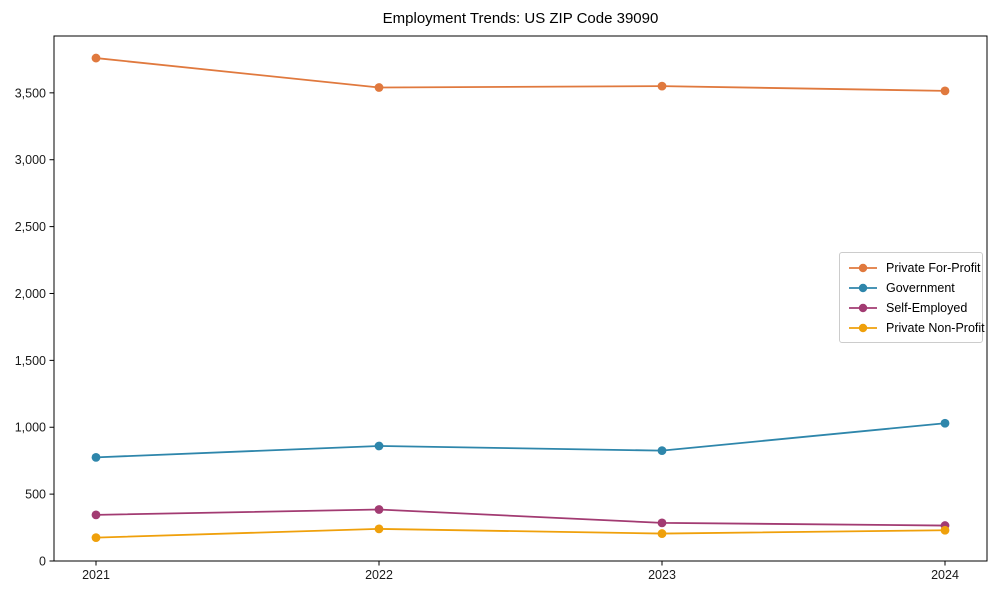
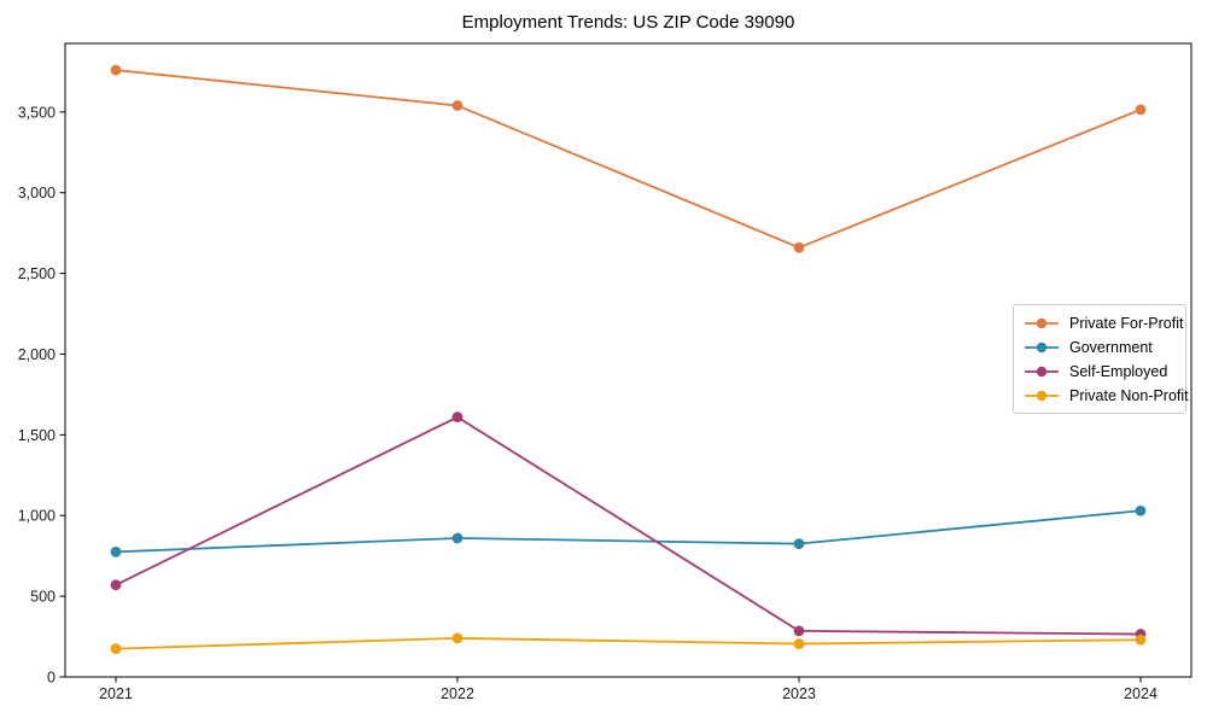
Self-Employed/2021: 340 -> 570
Self-Employed/2022: 380 -> 1610
Private For-Profit/2023: 3550 -> 2660
